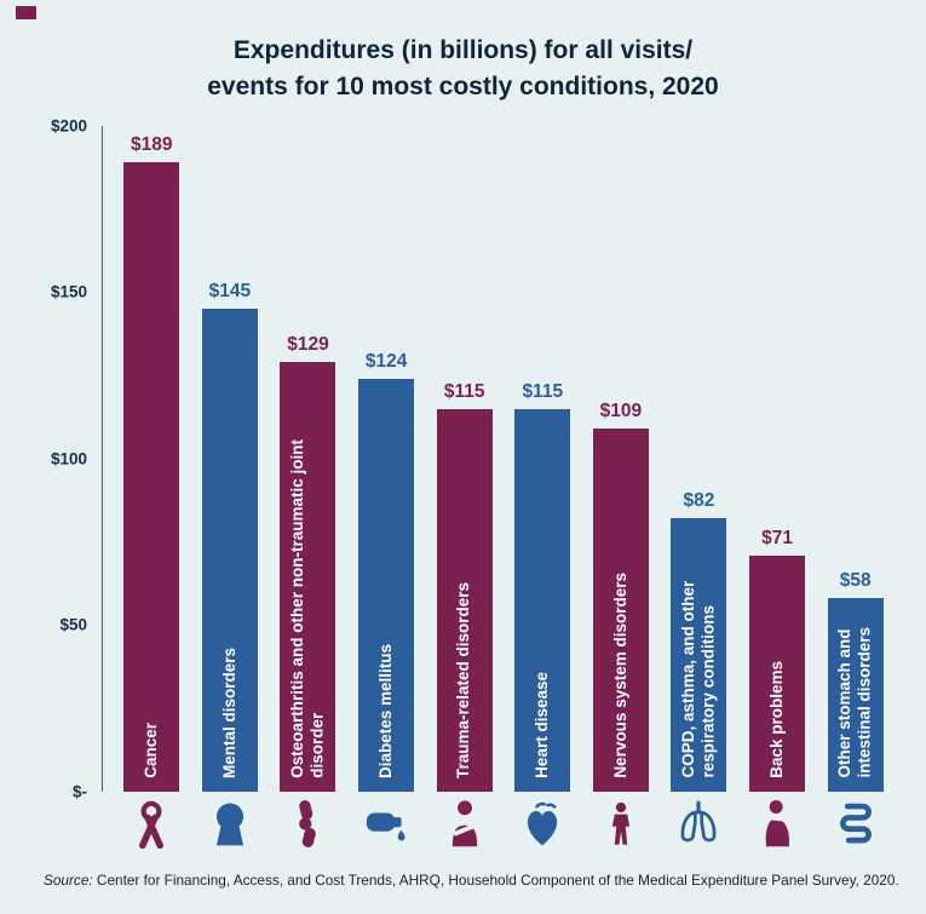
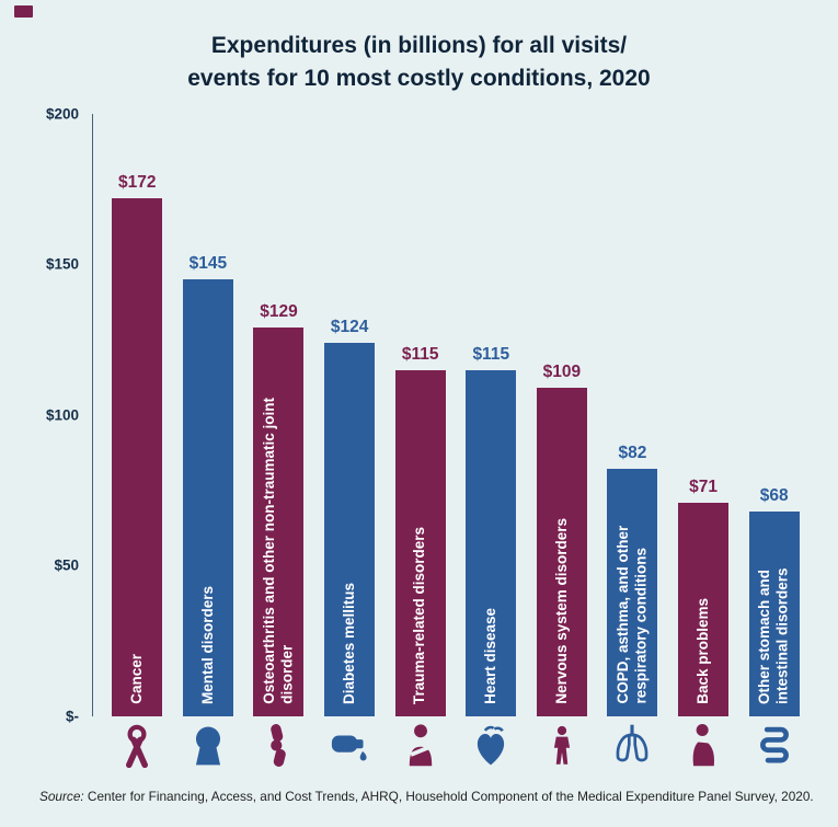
Cancer: $189 -> $172
Other stomach and intestinal disorders: $58 -> $68
